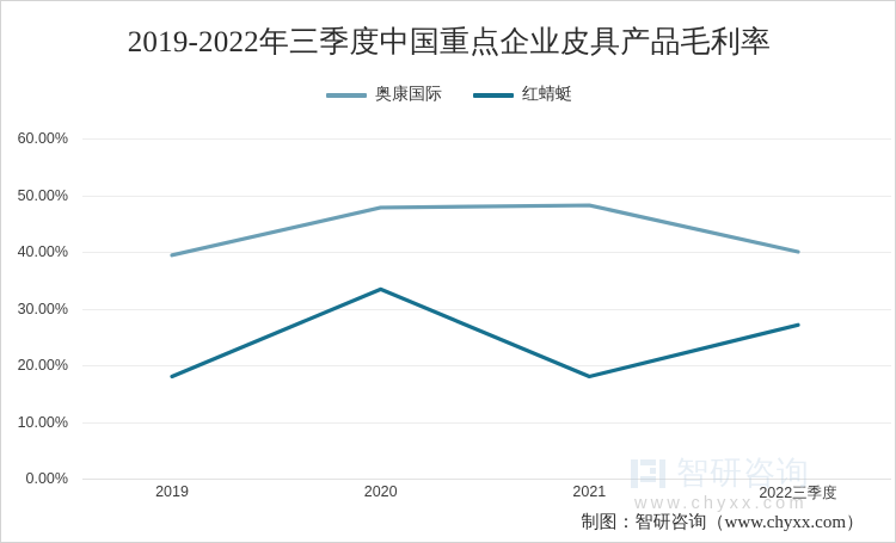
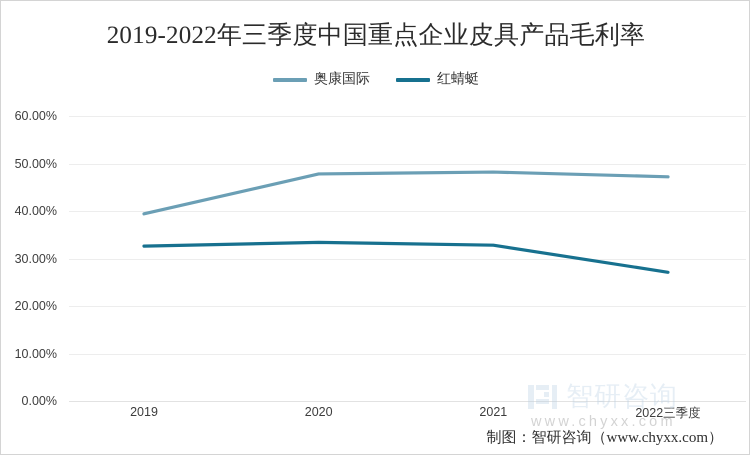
红蜻蜓/2019: 18% -> 33%
红蜻蜓/2021: 18% -> 33%
奥康国际/2022三季度: 40% -> 47%
